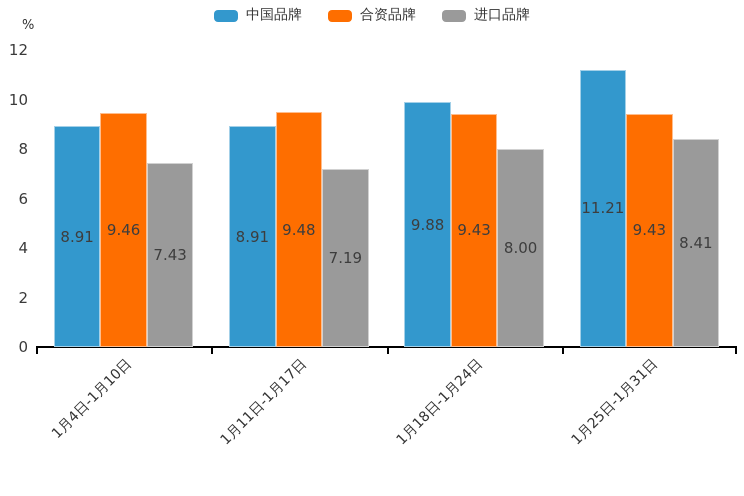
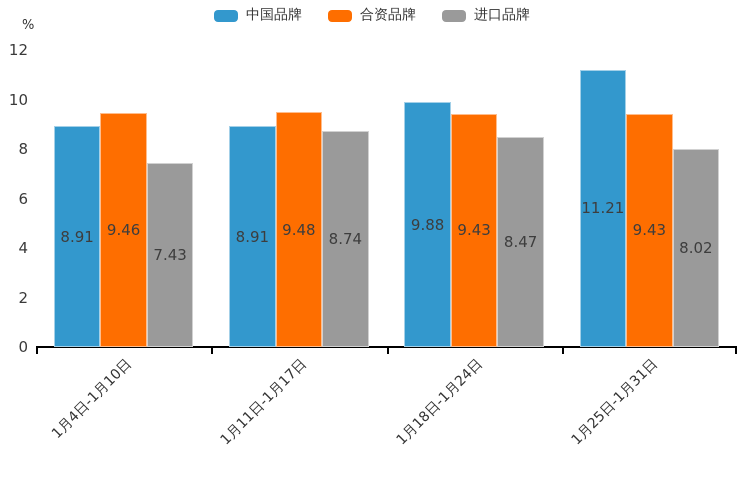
进口品牌/1月11日-1月17日: 7.19 -> 8.74
进口品牌/1月18日-1月24日: 8.00 -> 8.47
进口品牌/1月25日-1月31日: 8.41 -> 8.02
